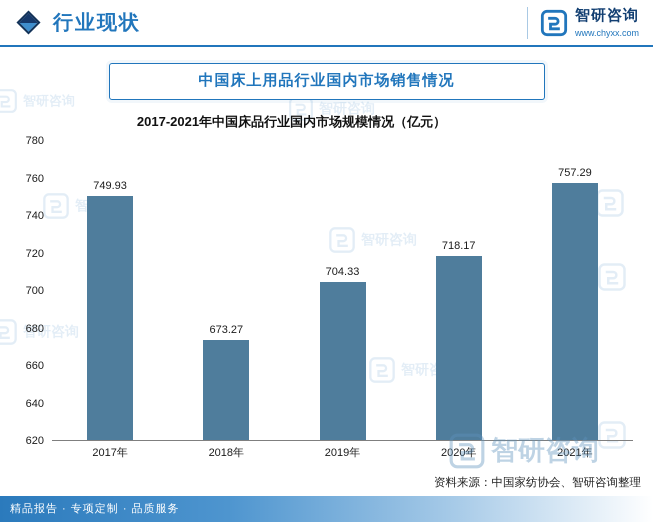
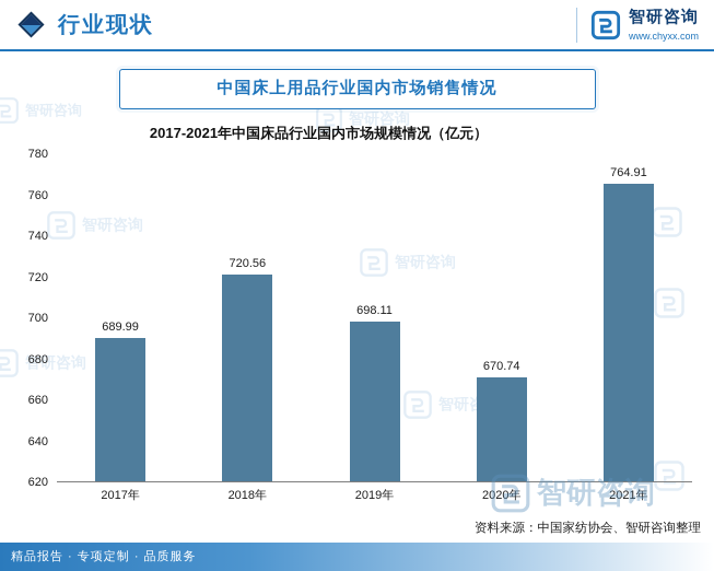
2017年: 749.93 -> 689.99
2018年: 673.27 -> 720.56
2019年: 704.33 -> 698.11
2020年: 718.17 -> 670.74
2021年: 757.29 -> 764.91
